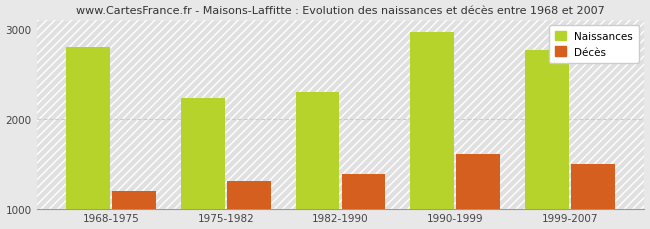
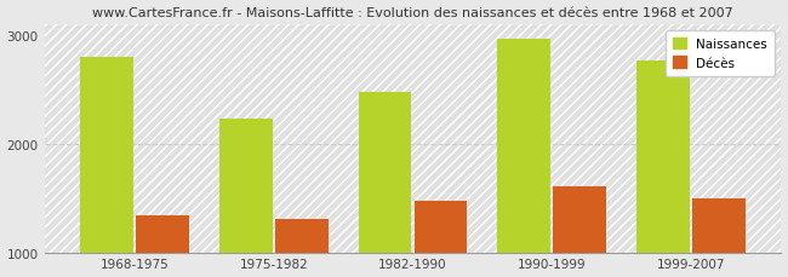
Décès/1968-1975: 1200 -> 1340
Naissances/1982-1990: 2300 -> 2470
Décès/1982-1990: 1380 -> 1470
